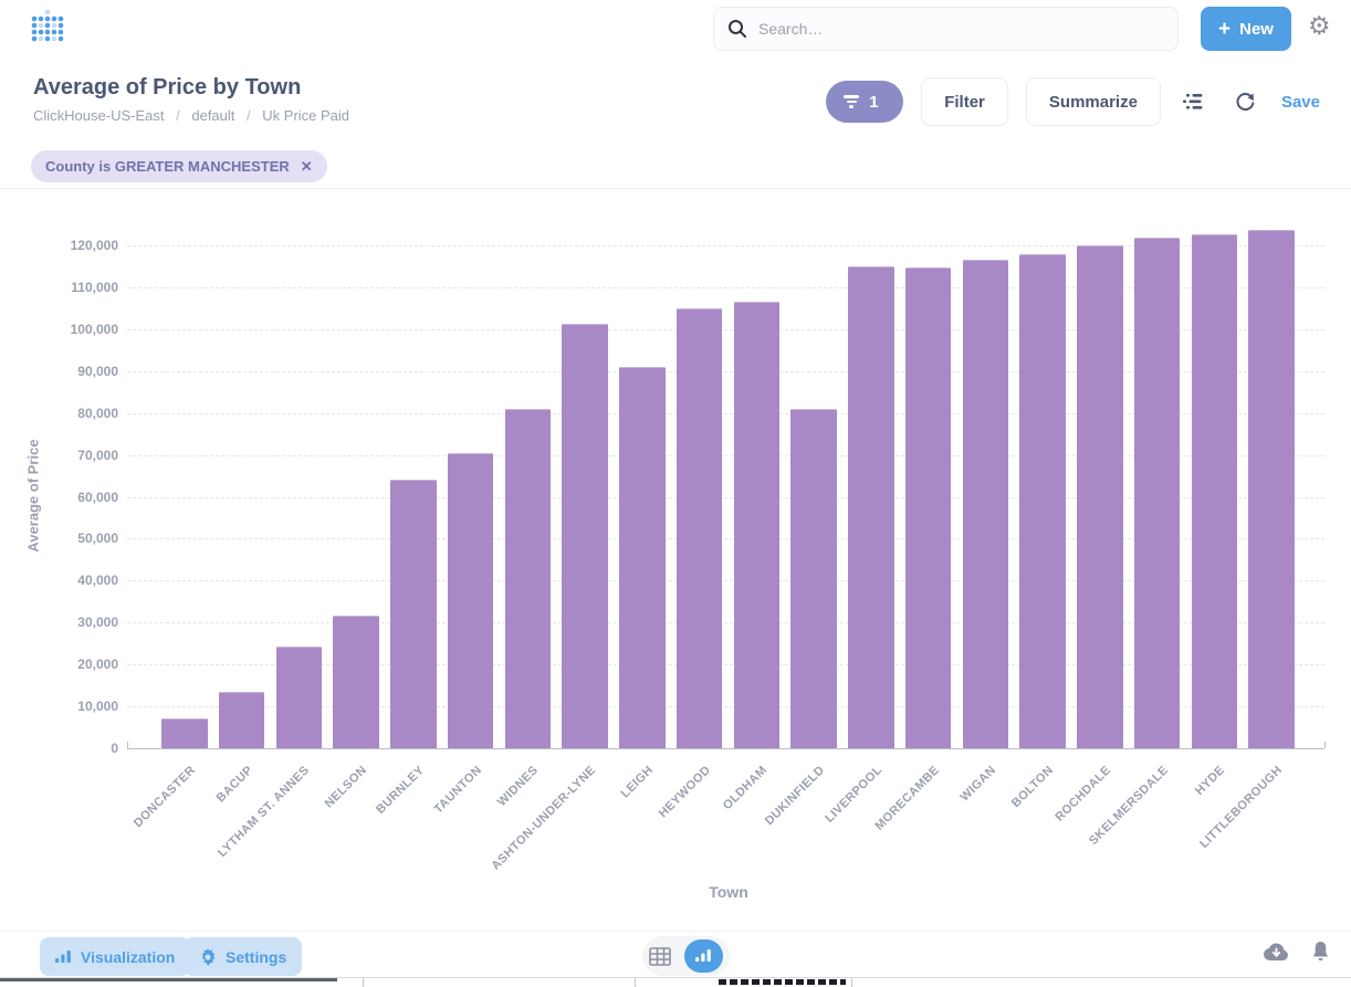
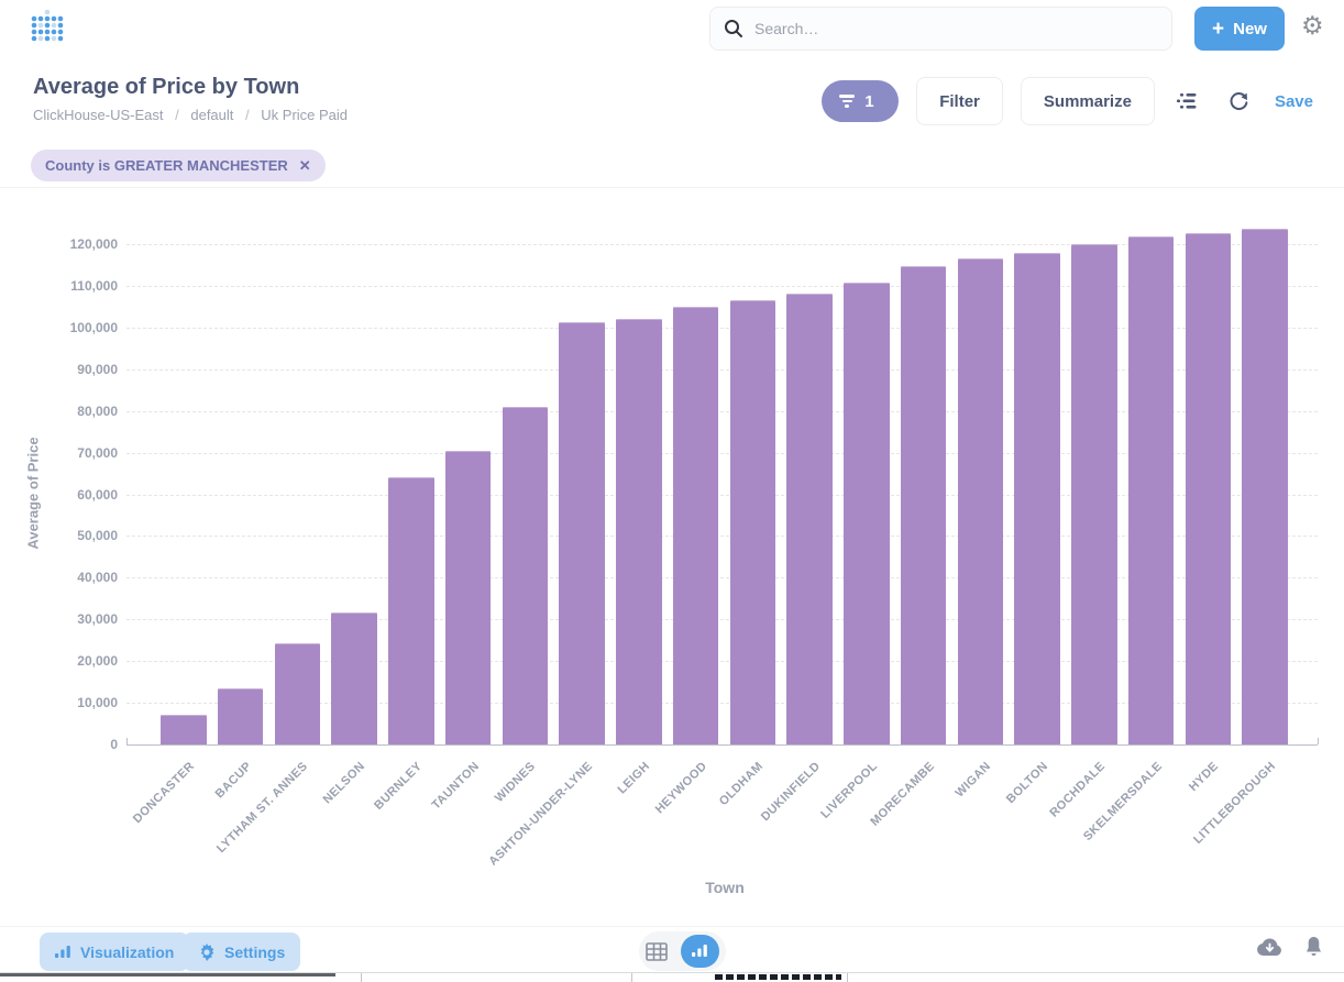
LEIGH: 91000 -> 102000
DUKINFIELD: 81000 -> 108000
LIVERPOOL: 115000 -> 111000
